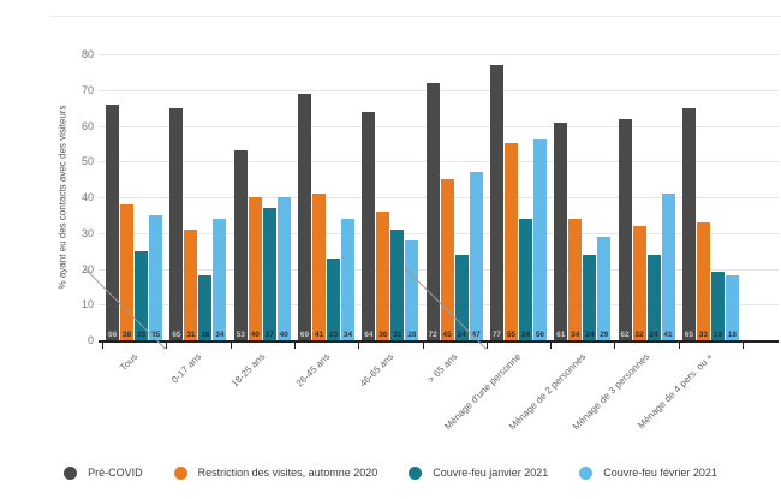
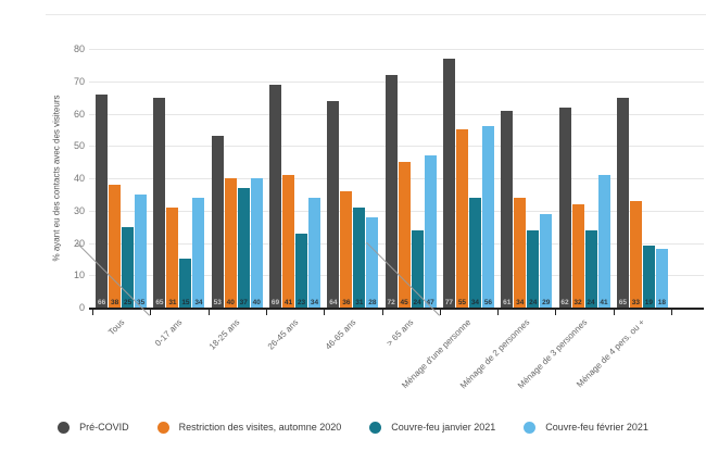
Couvre-feu janvier 2021/0-17 ans: 18 -> 15
